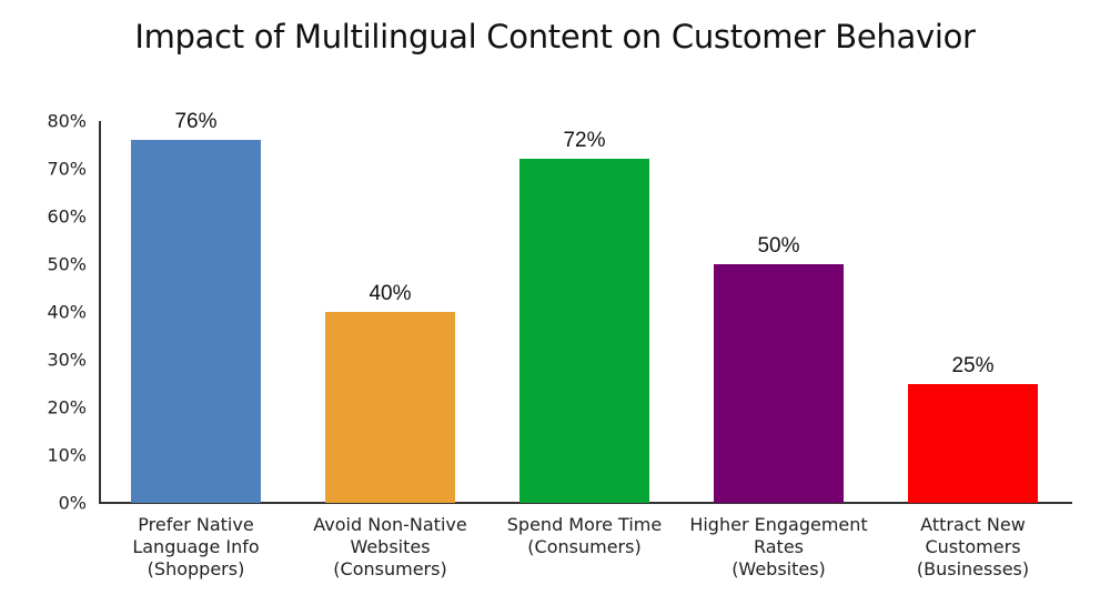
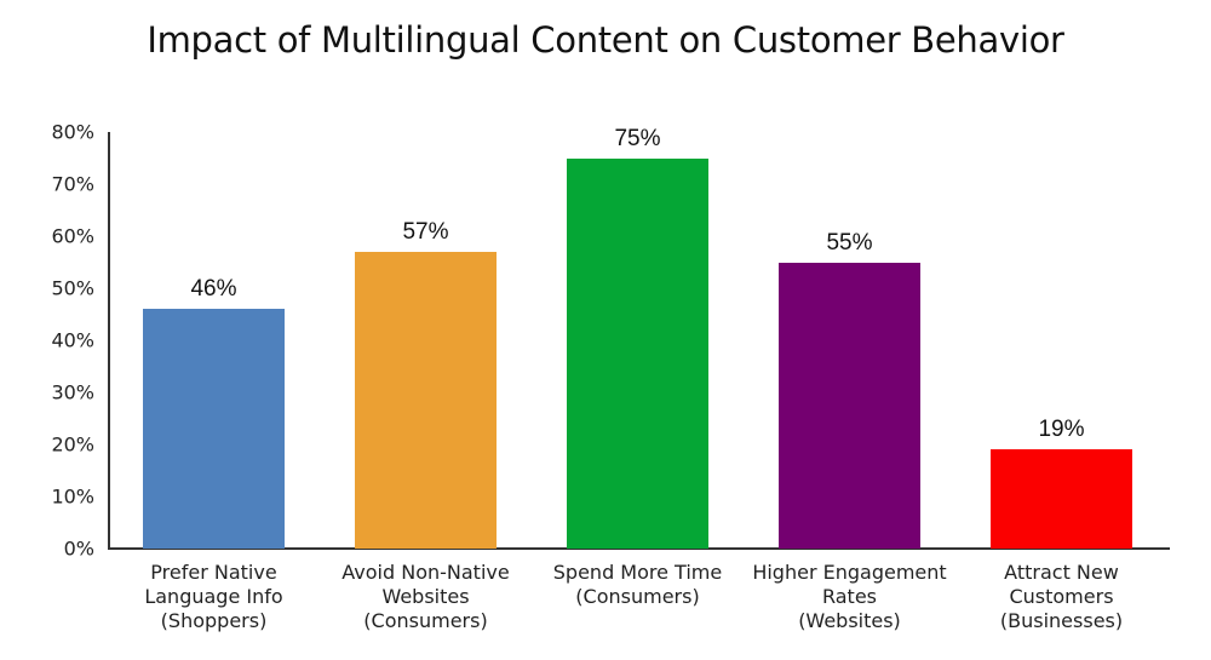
Prefer Native Language Info (Shoppers): 76% -> 46%
Avoid Non-Native Websites (Consumers): 40% -> 57%
Spend More Time (Consumers): 72% -> 75%
Higher Engagement Rates (Websites): 50% -> 55%
Attract New Customers (Businesses): 25% -> 19%
